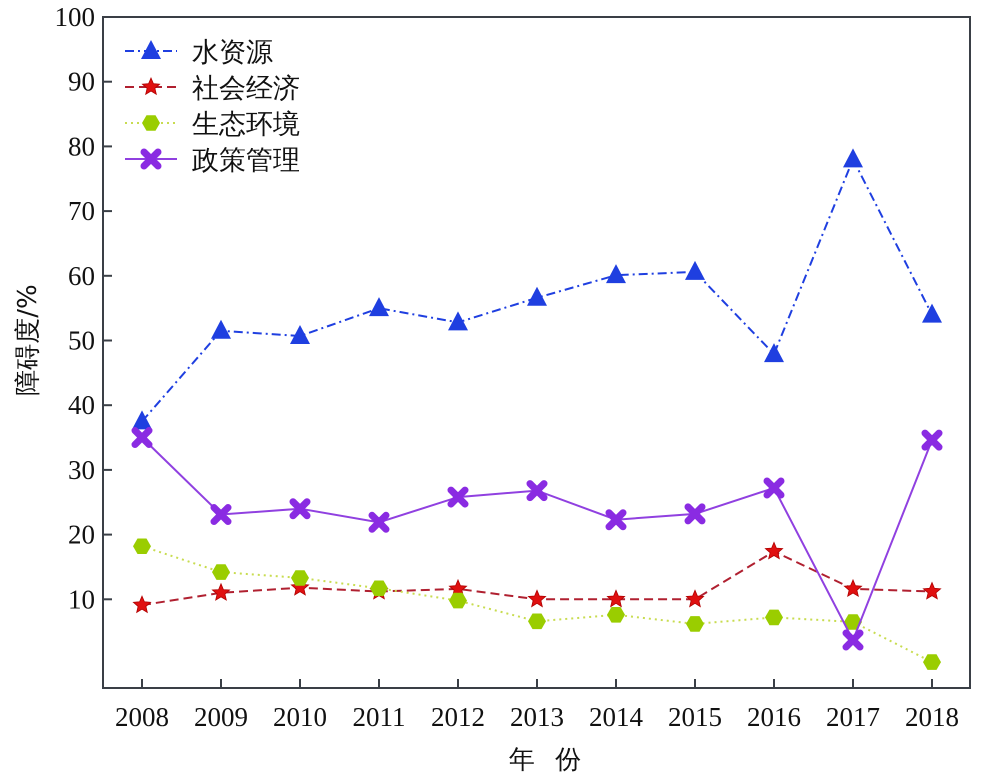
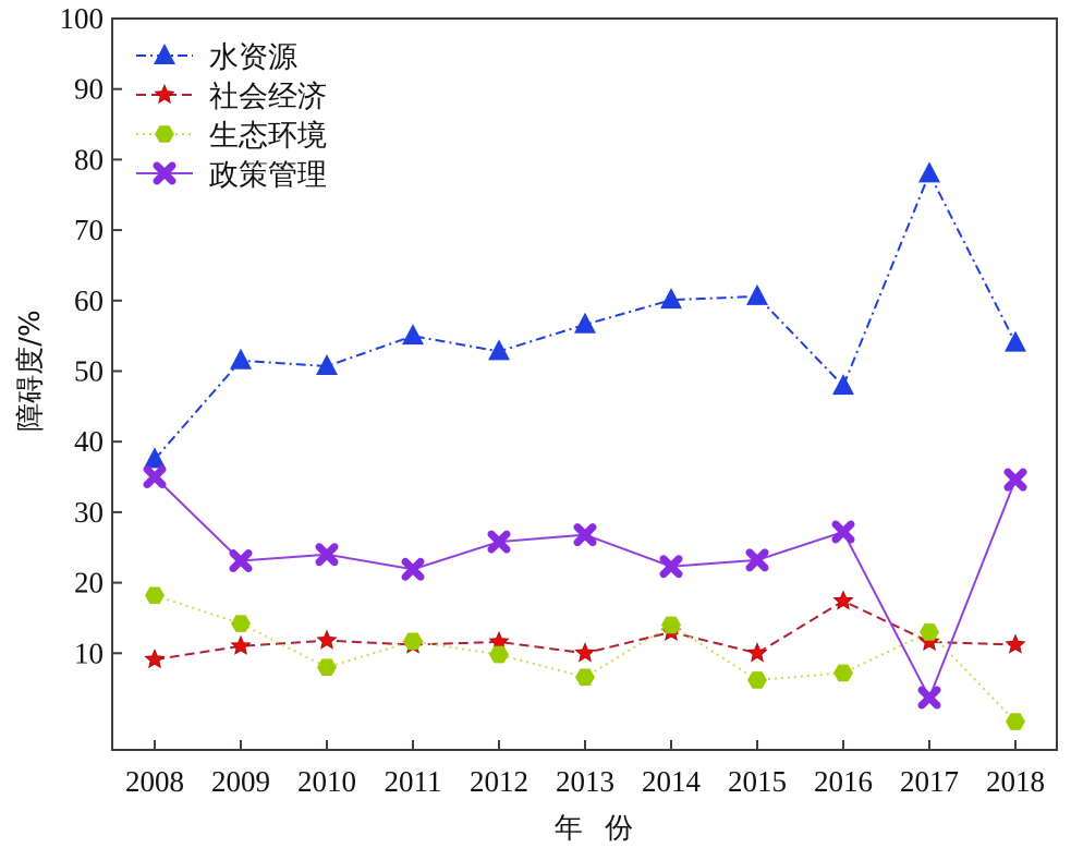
生态环境/2010: 13 -> 8
社会经济/2014: 10 -> 13
生态环境/2014: 8 -> 14
生态环境/2017: 6 -> 13
